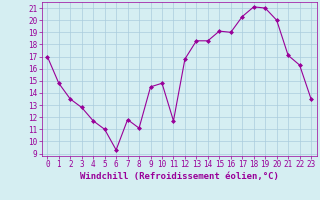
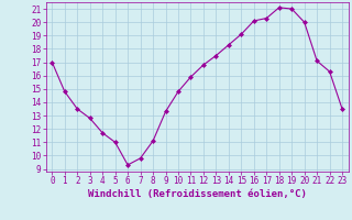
7: 11.8 -> 9.8
9: 14.5 -> 13.3
11: 11.7 -> 15.9
13: 18.3 -> 17.5
16: 19.0 -> 20.1
